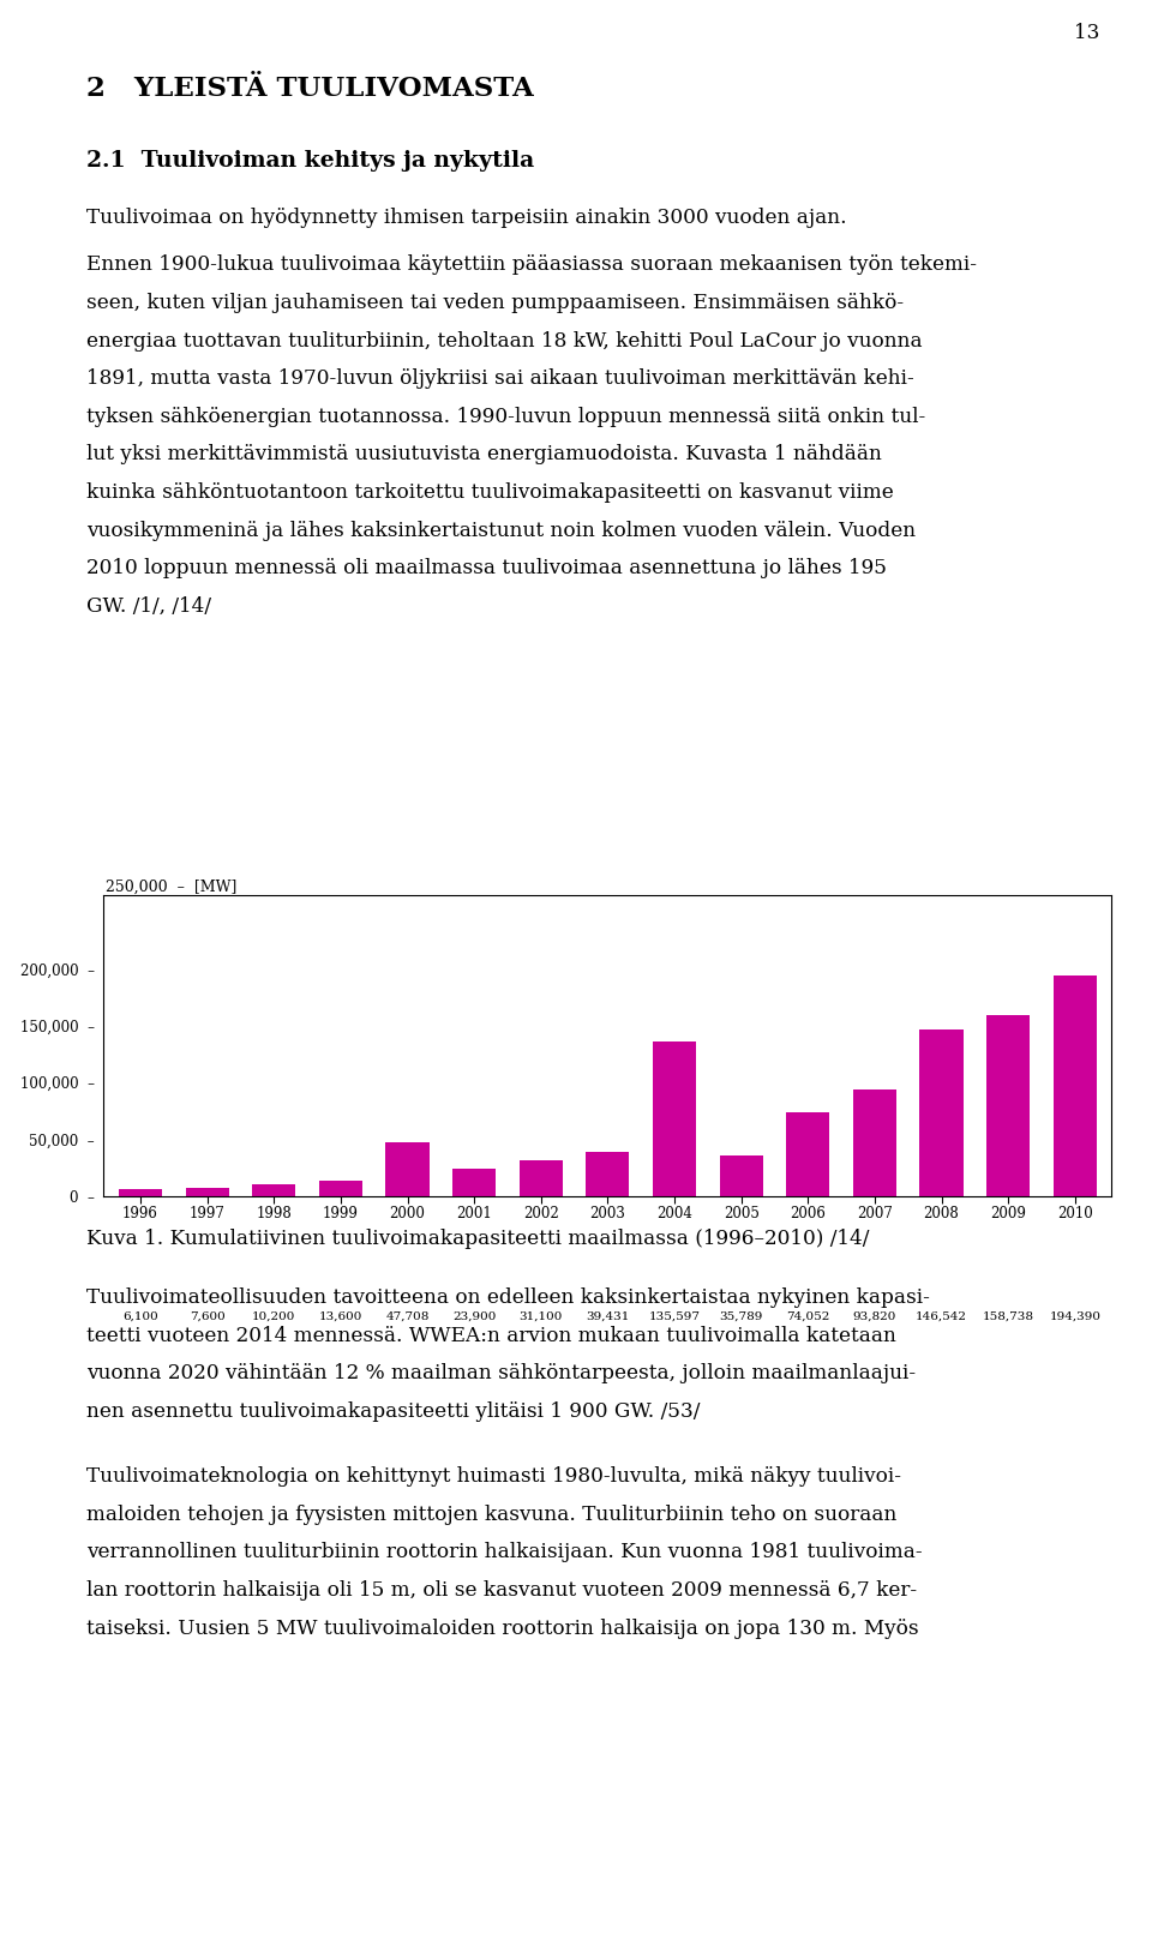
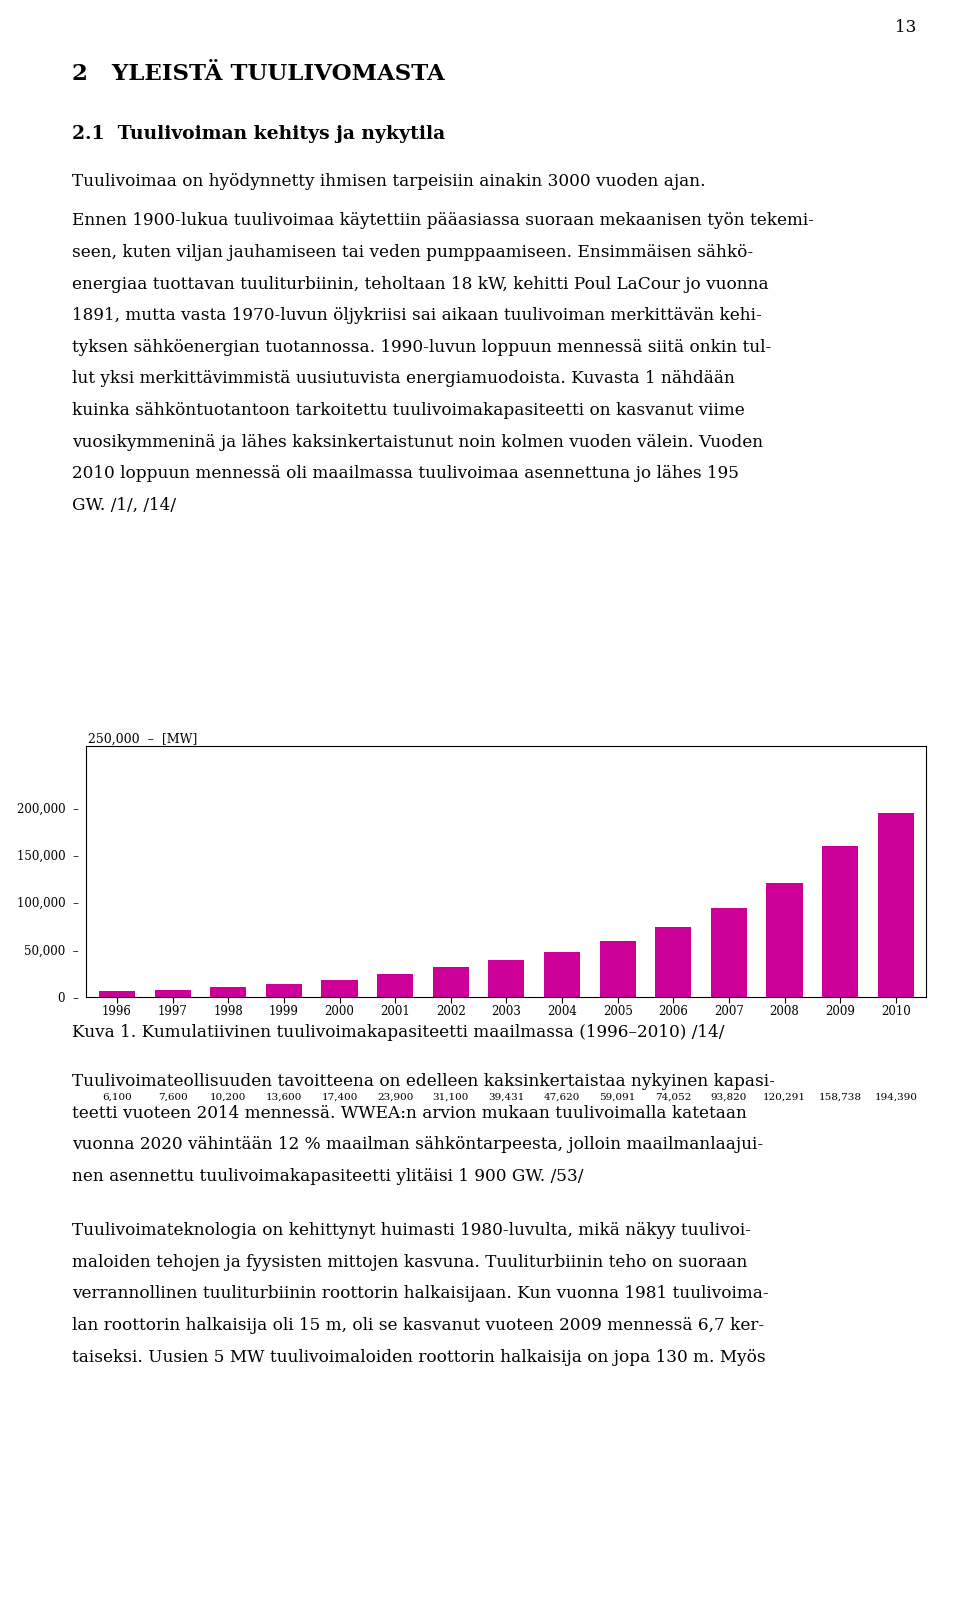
2000: 47,708 -> 17,400
2004: 135,597 -> 47,620
2005: 35,789 -> 59,091
2008: 146,542 -> 120,291
